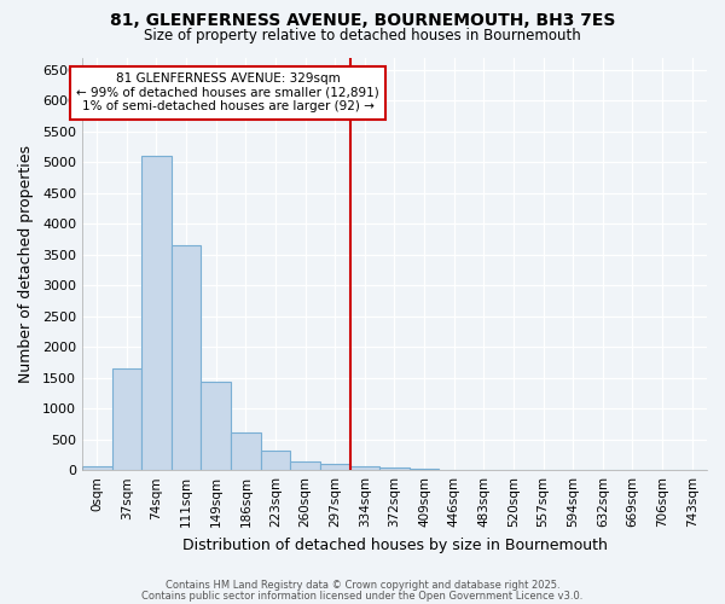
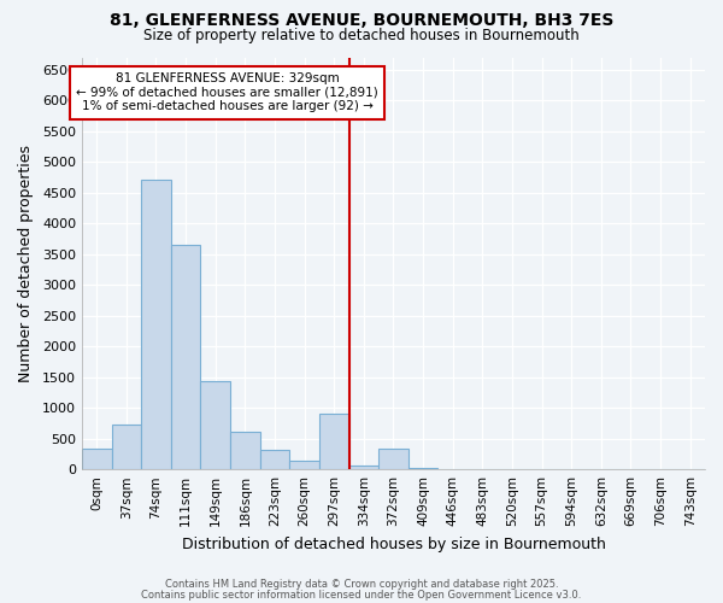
0sqm: 70 -> 340
37sqm: 1650 -> 720
74sqm: 5100 -> 4700
297sqm: 100 -> 900
372sqm: 40 -> 340
